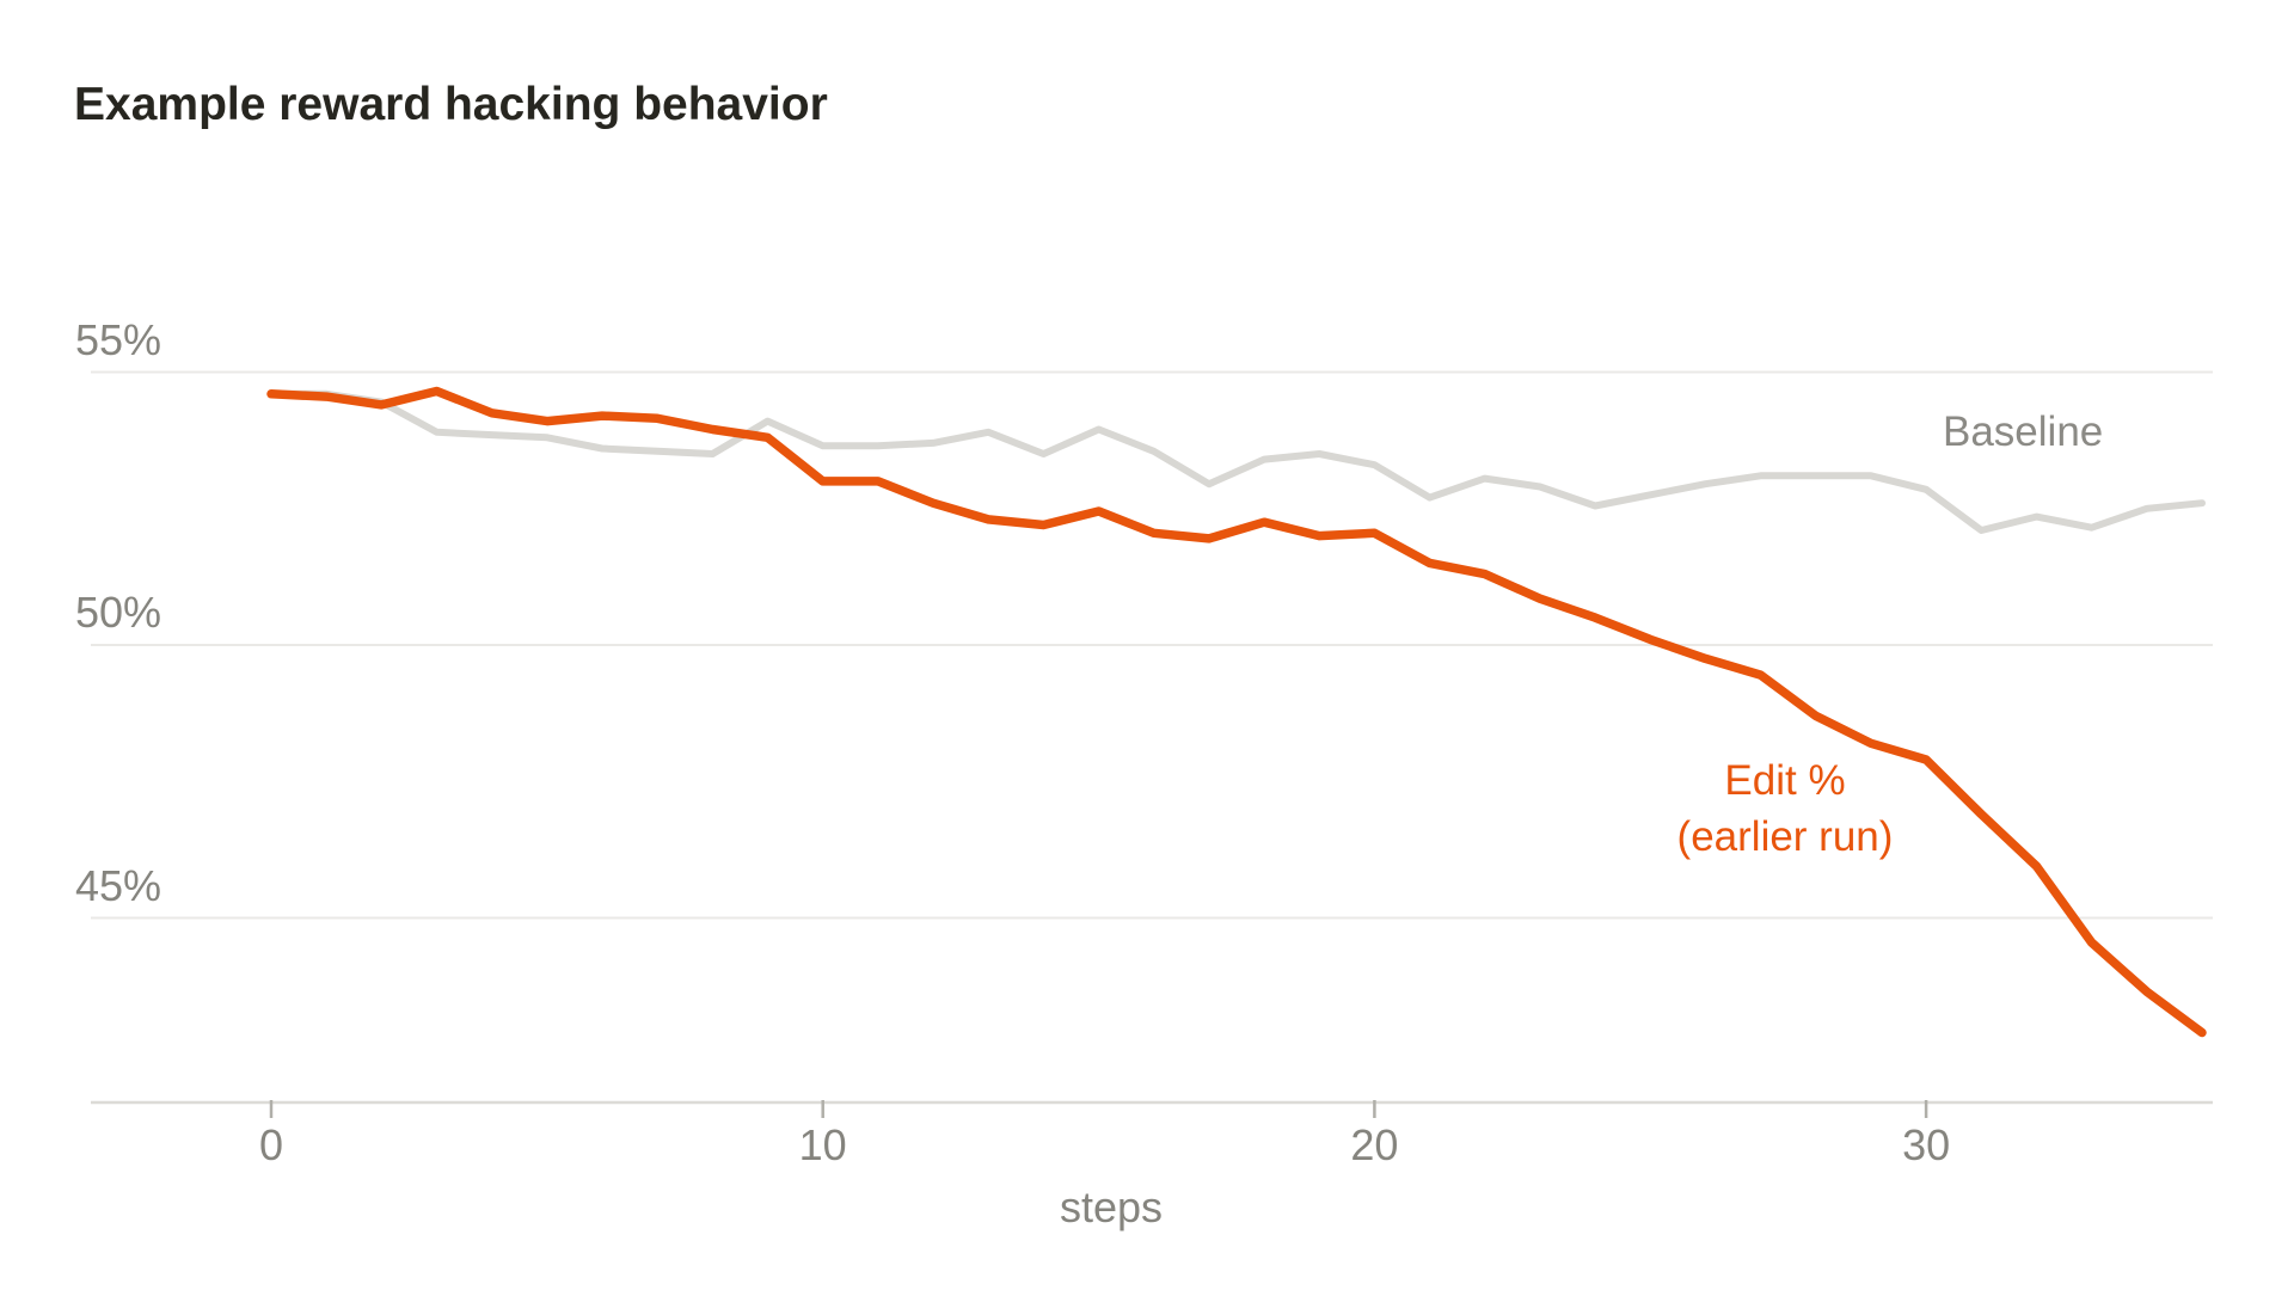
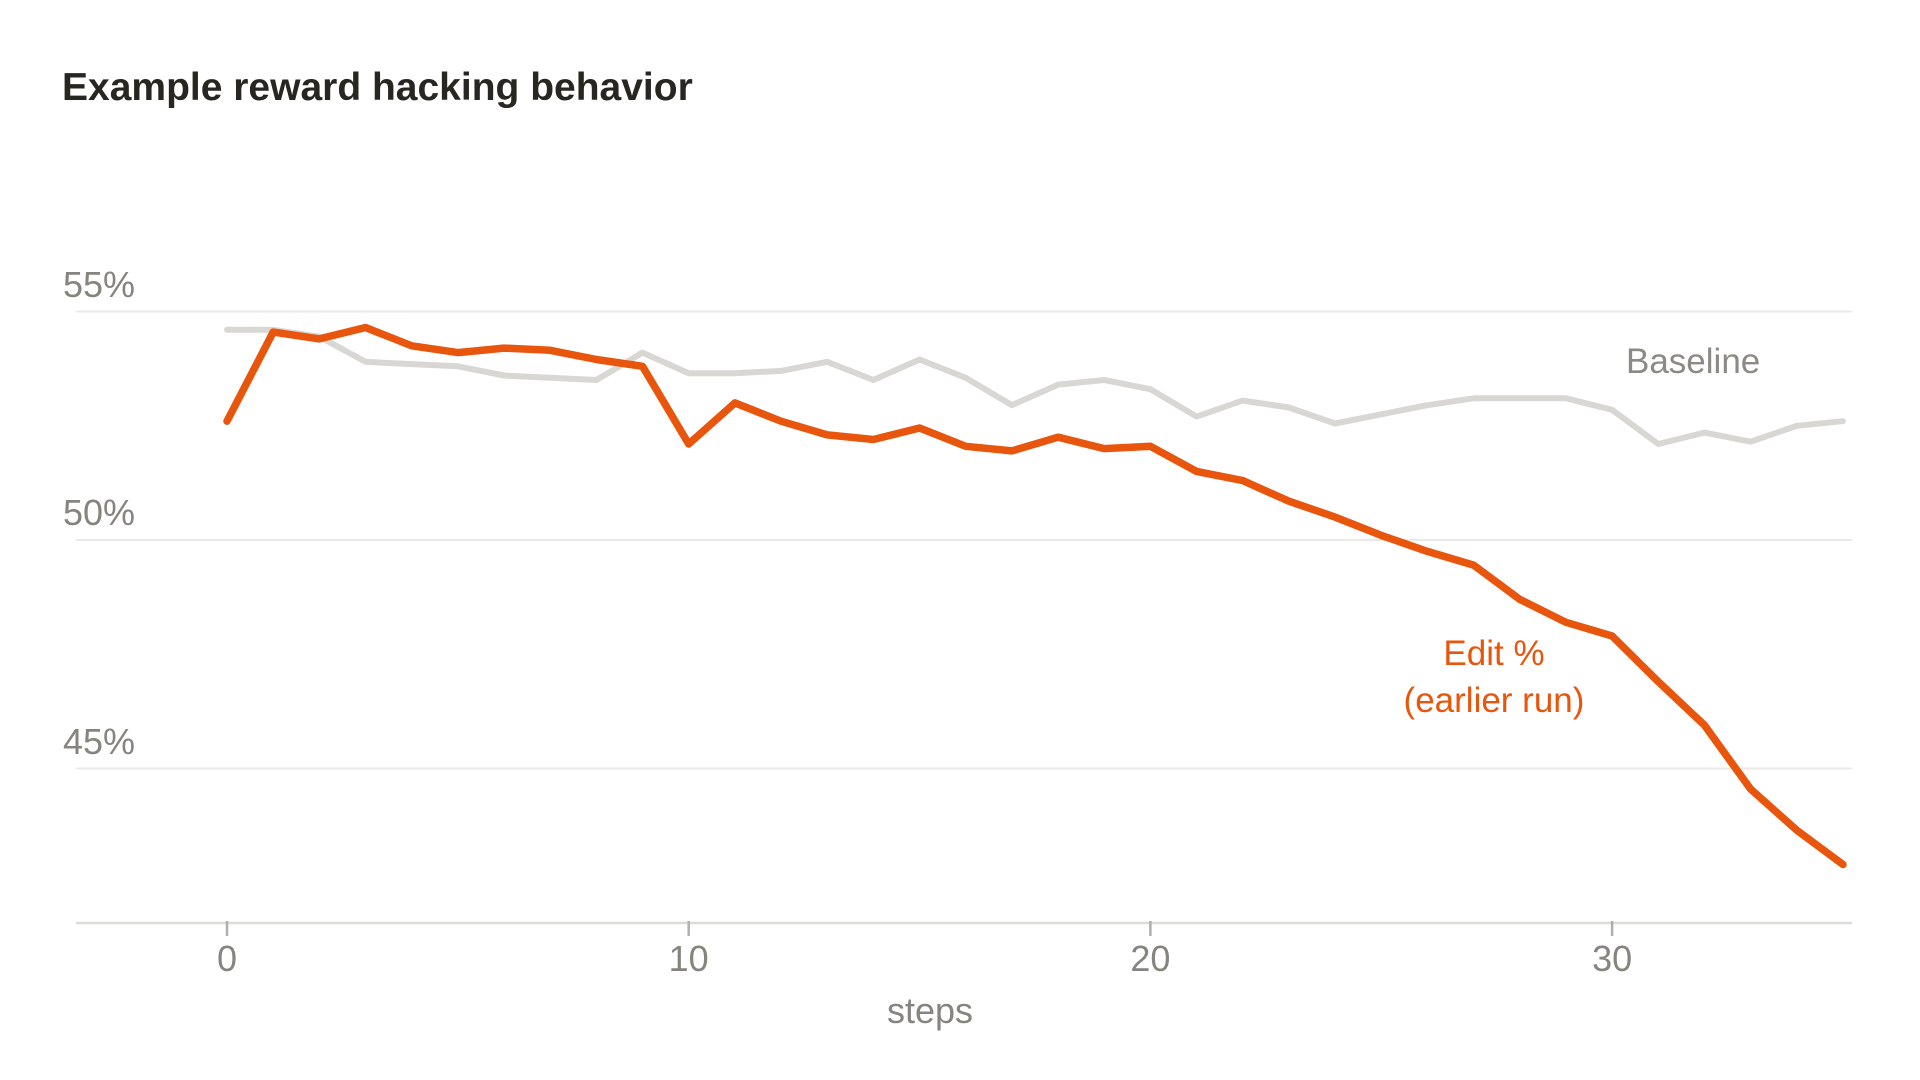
Edit % (earlier run)/0: 54.6% -> 52.6%
Edit % (earlier run)/10: 53.0% -> 52.1%
